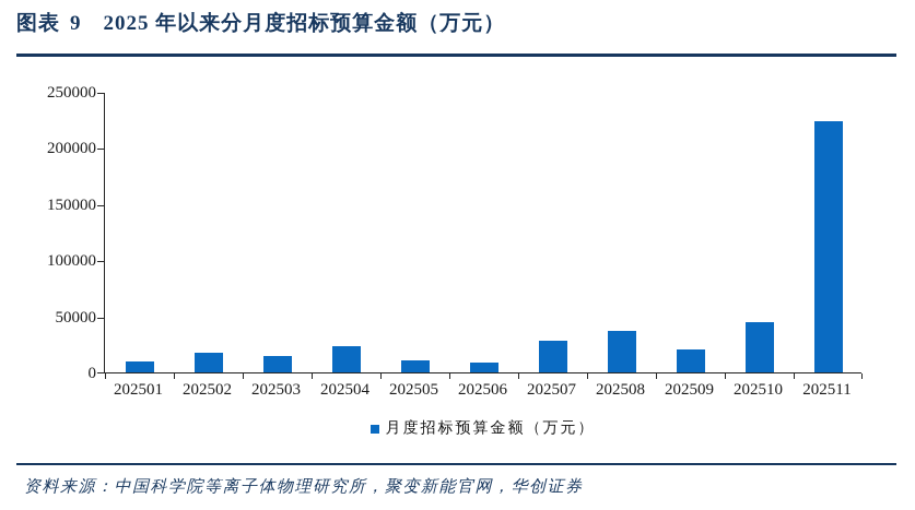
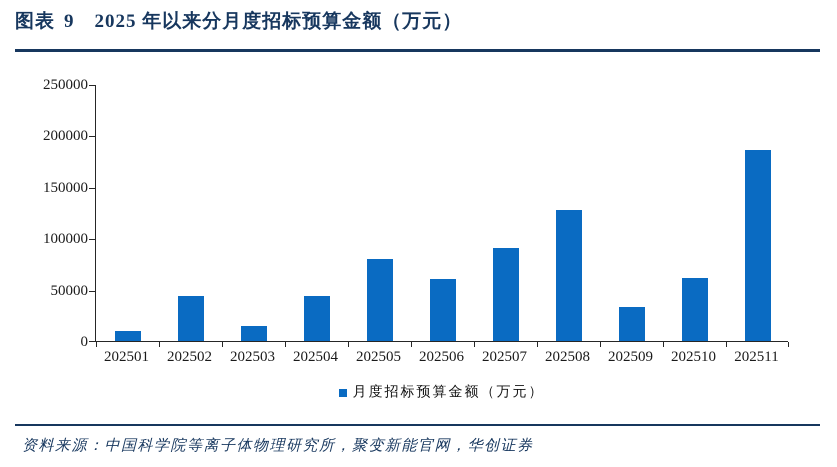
202502: 18000 -> 44000
202504: 23000 -> 44000
202505: 11000 -> 80000
202506: 8000 -> 60000
202507: 28000 -> 91000
202508: 37000 -> 127000
202509: 20000 -> 33000
202510: 45000 -> 61000
202511: 224000 -> 186000
